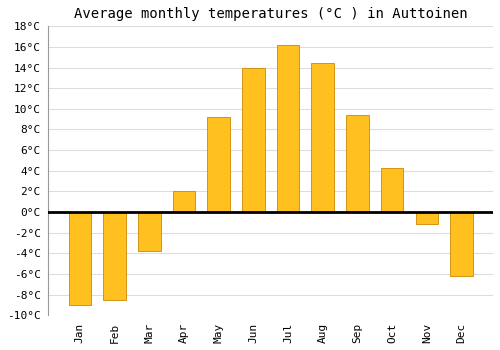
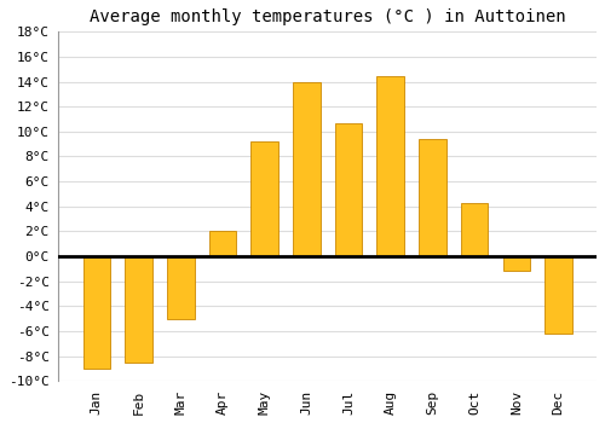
Mar: -3.8°C -> -5.0°C
Jul: 16.2°C -> 10.7°C
